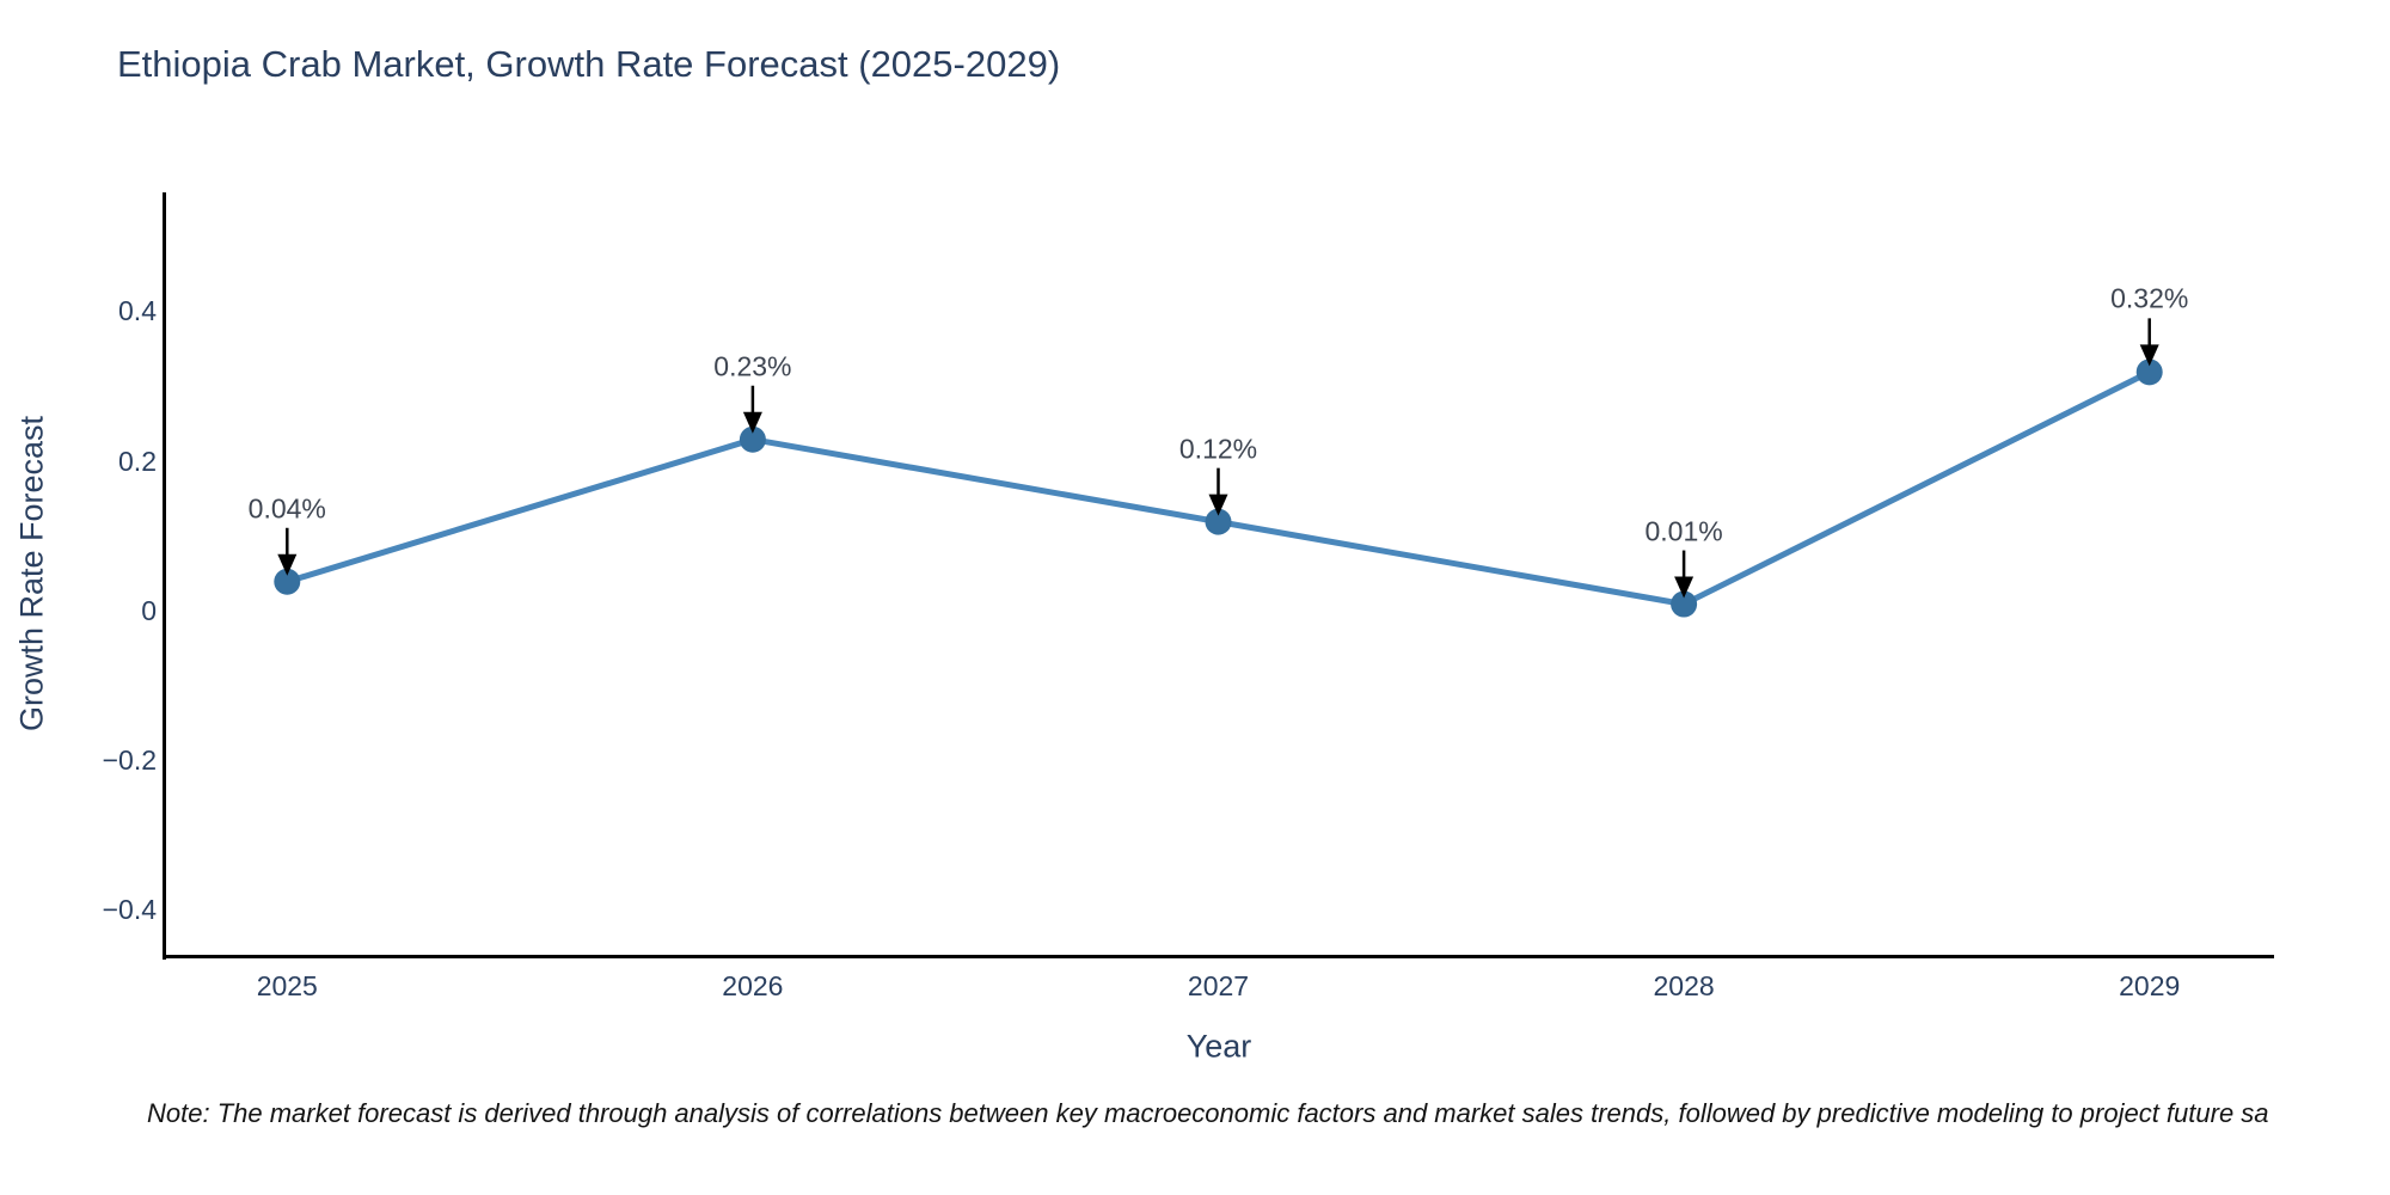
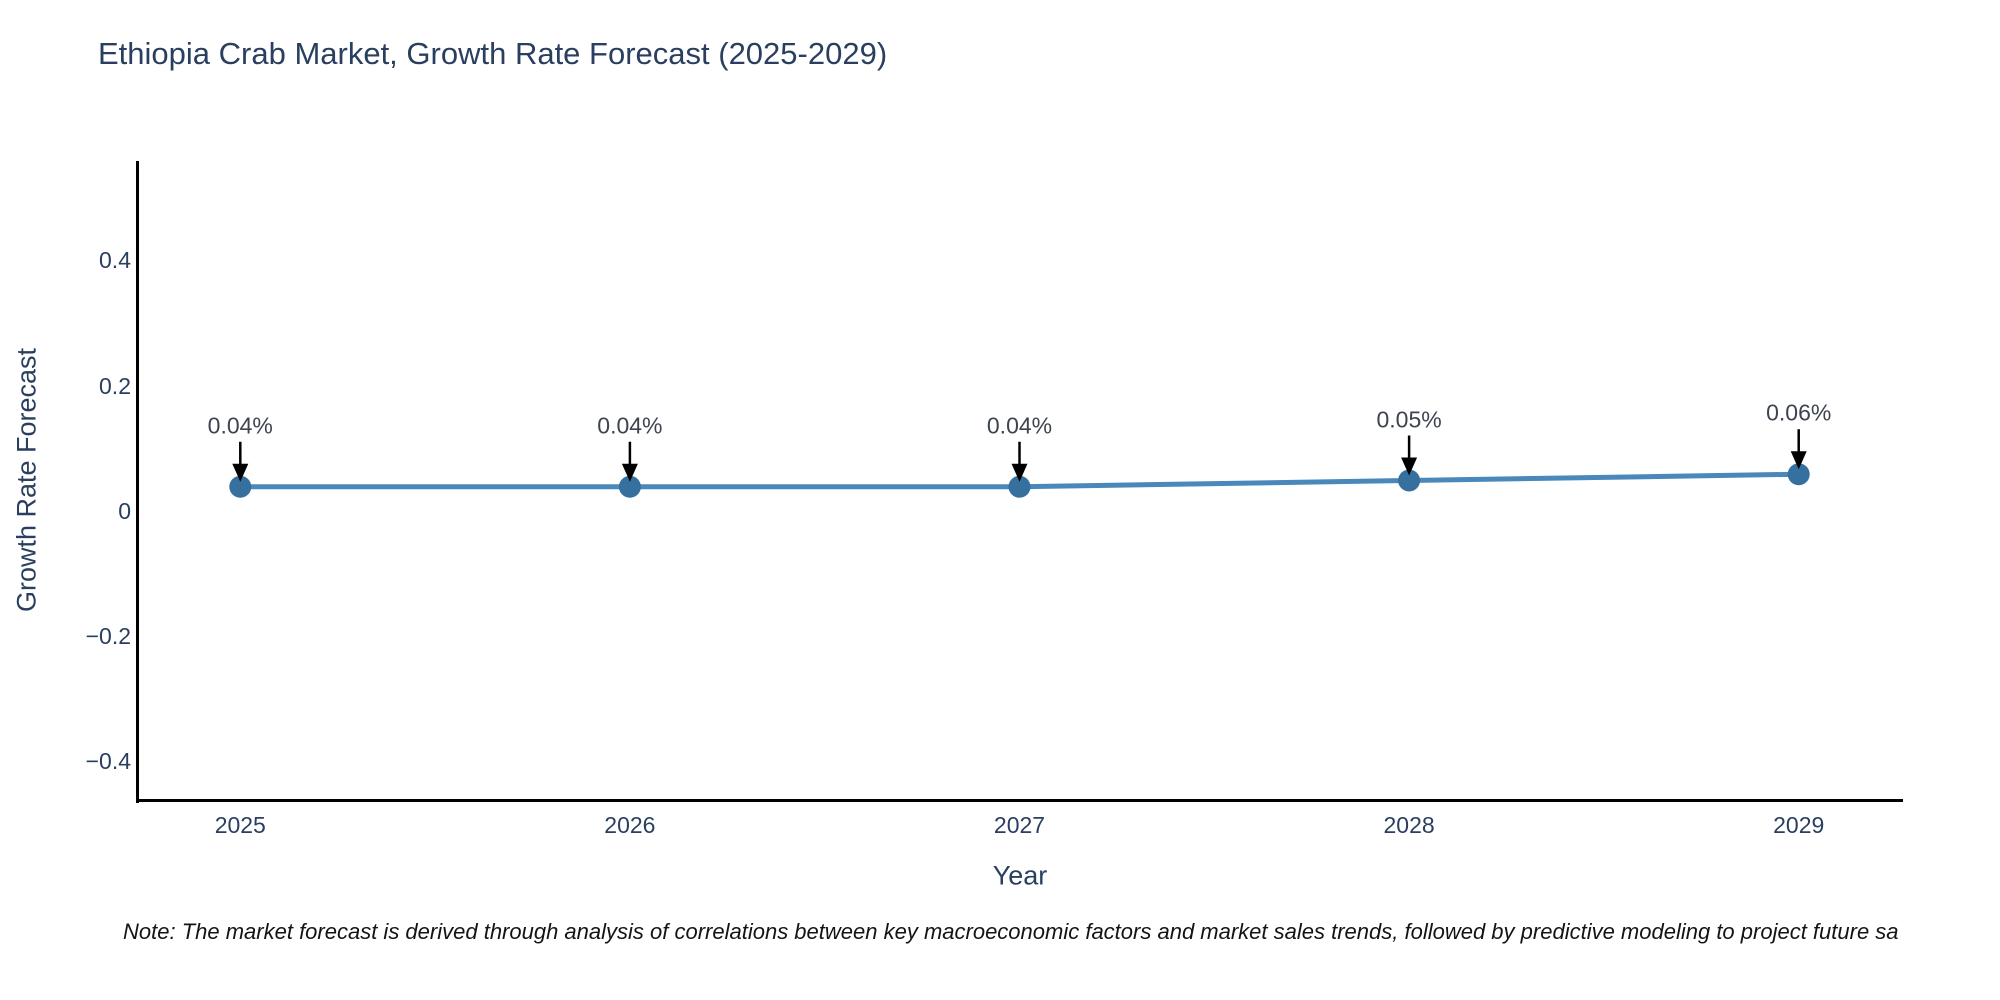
2026: 0.23% -> 0.04%
2027: 0.12% -> 0.04%
2028: 0.01% -> 0.05%
2029: 0.32% -> 0.06%
